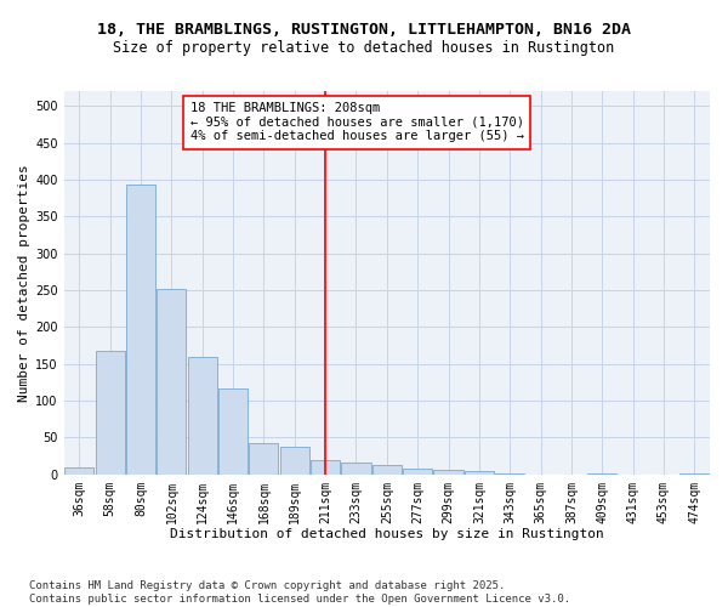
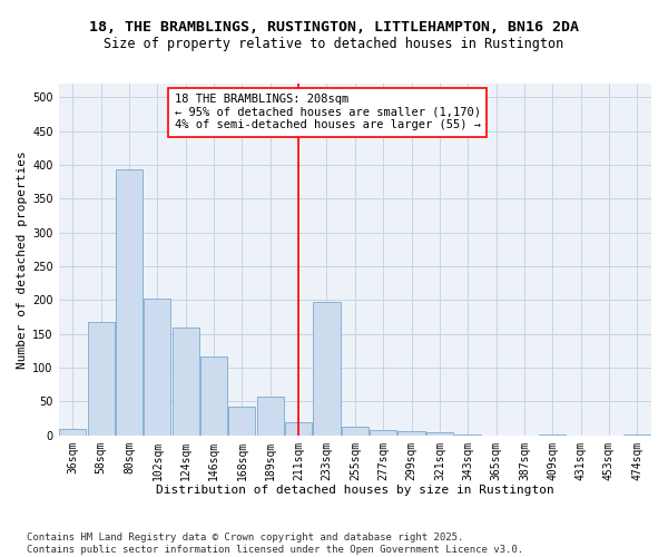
102sqm: 252 -> 202
189sqm: 37 -> 58
233sqm: 16 -> 198
